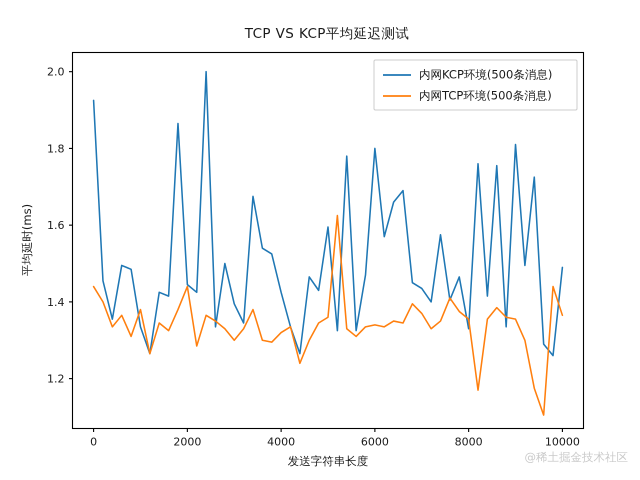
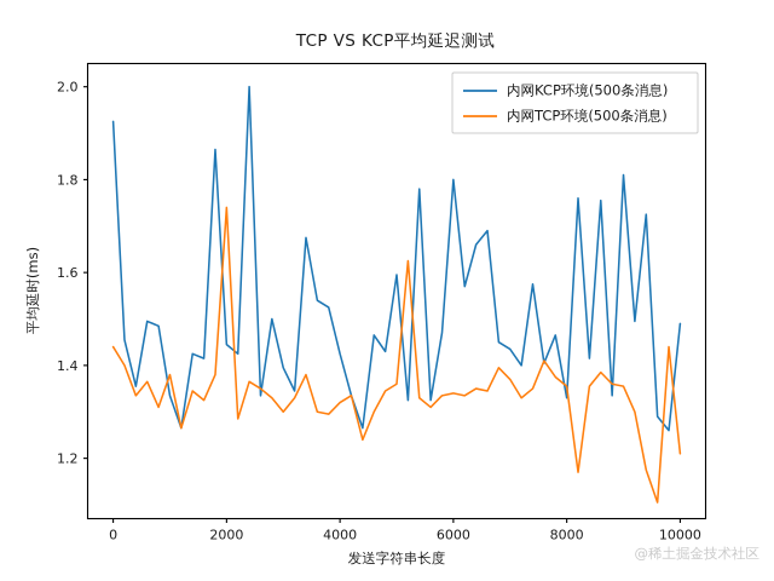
内网TCP环境(500条消息)/2000: 1.44 -> 1.74
内网TCP环境(500条消息)/10000: 1.36 -> 1.21
